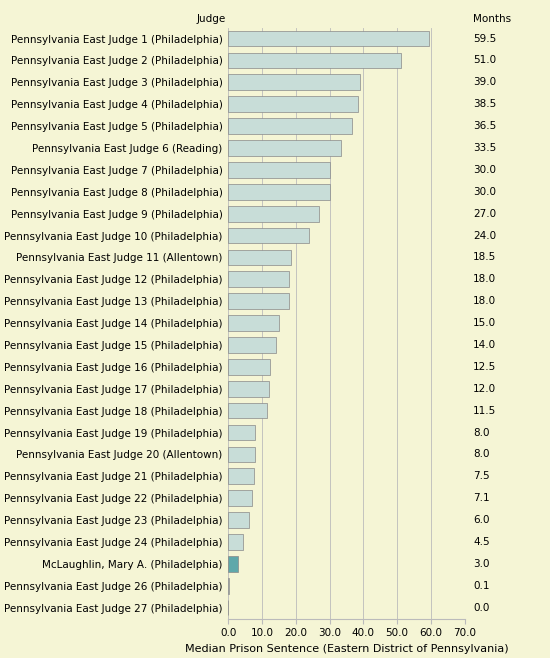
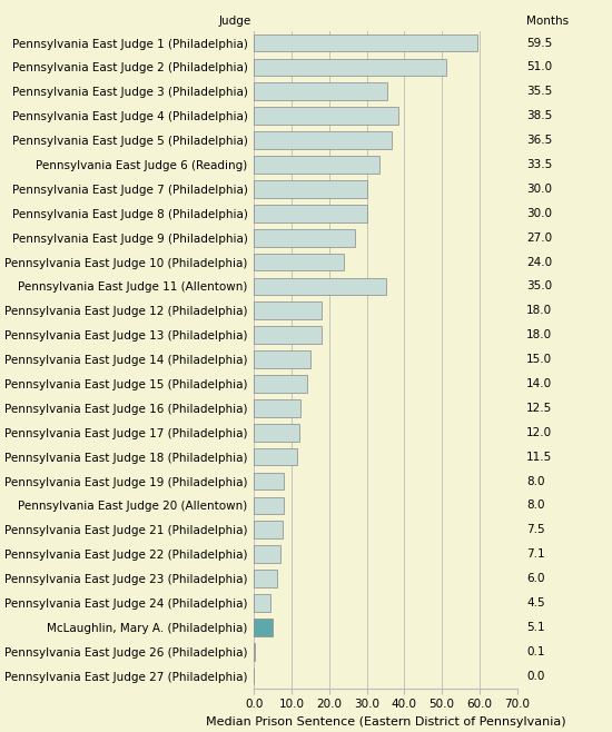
Pennsylvania East Judge 3 (Philadelphia): 39.0 -> 35.5
Pennsylvania East Judge 11 (Allentown): 18.5 -> 35.0
McLaughlin, Mary A. (Philadelphia): 3.0 -> 5.1
